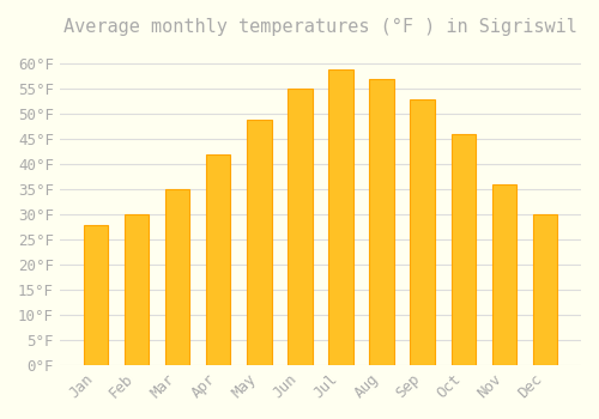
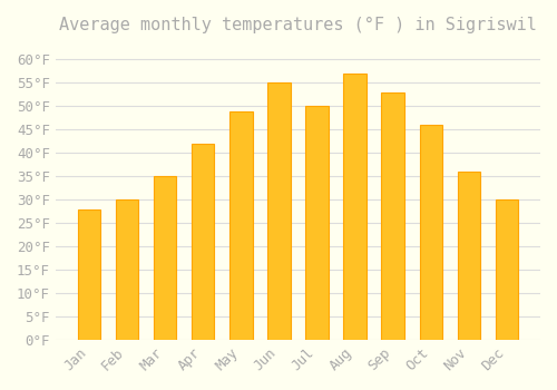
Jul: 59°F -> 50°F
